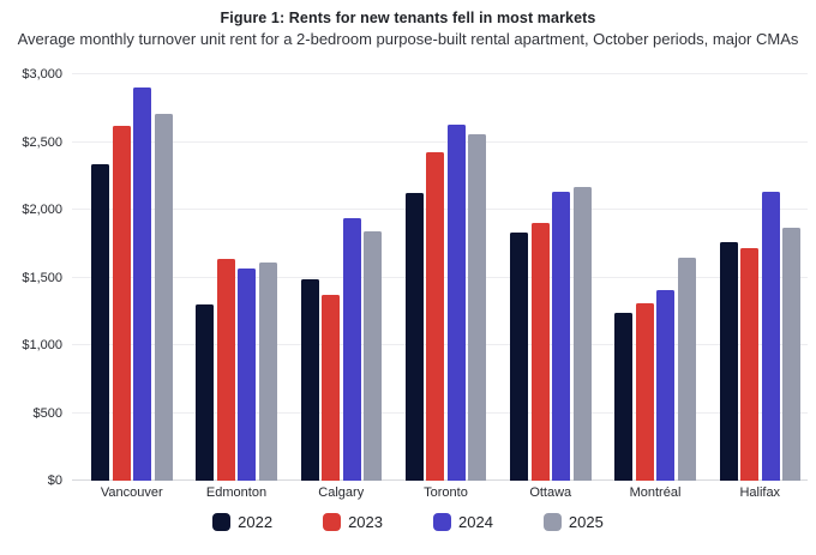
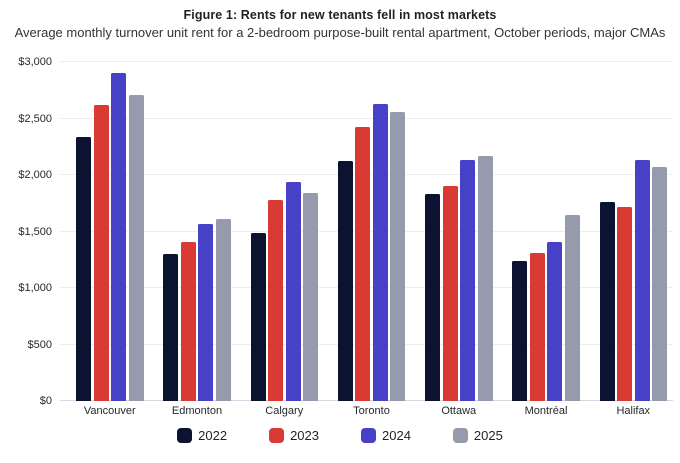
2023/Edmonton: $1640 -> $1400
2023/Calgary: $1370 -> $1780
2025/Halifax: $1870 -> $2080
